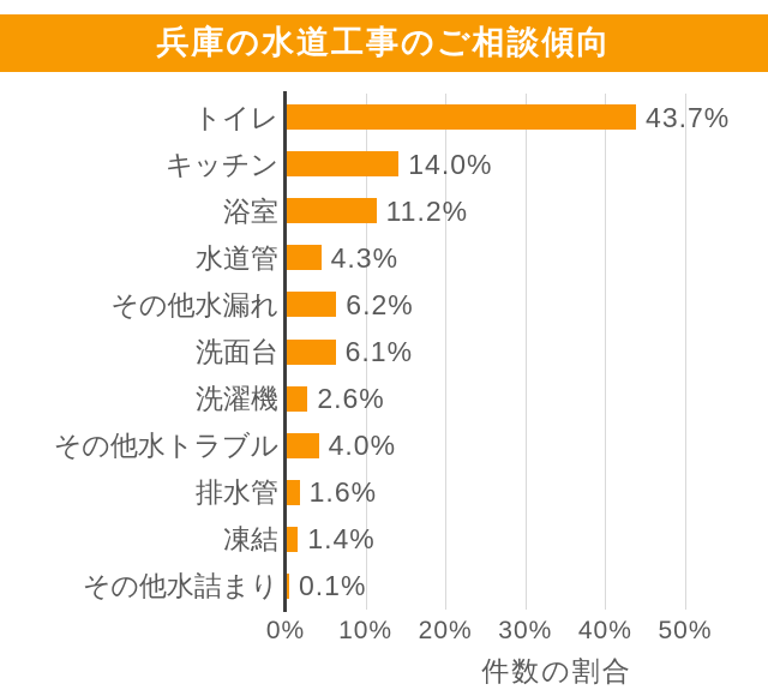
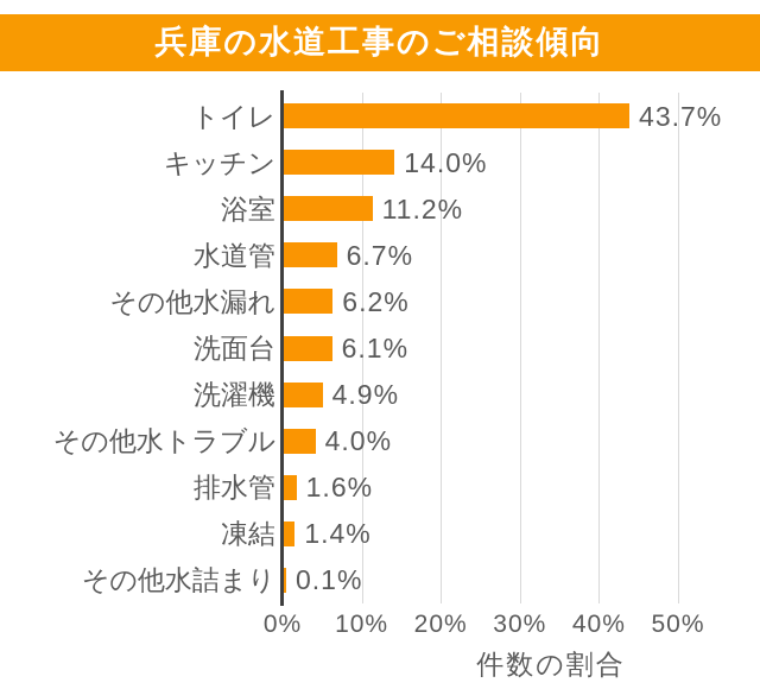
水道管: 4.3% -> 6.7%
洗濯機: 2.6% -> 4.9%
